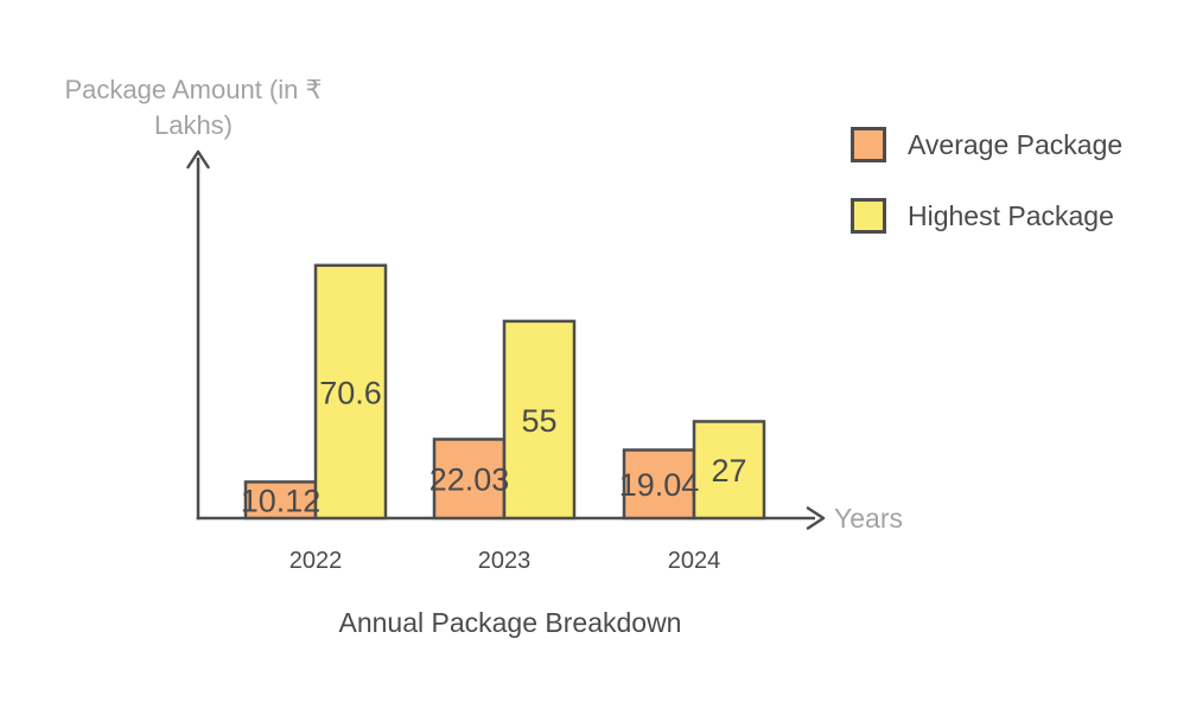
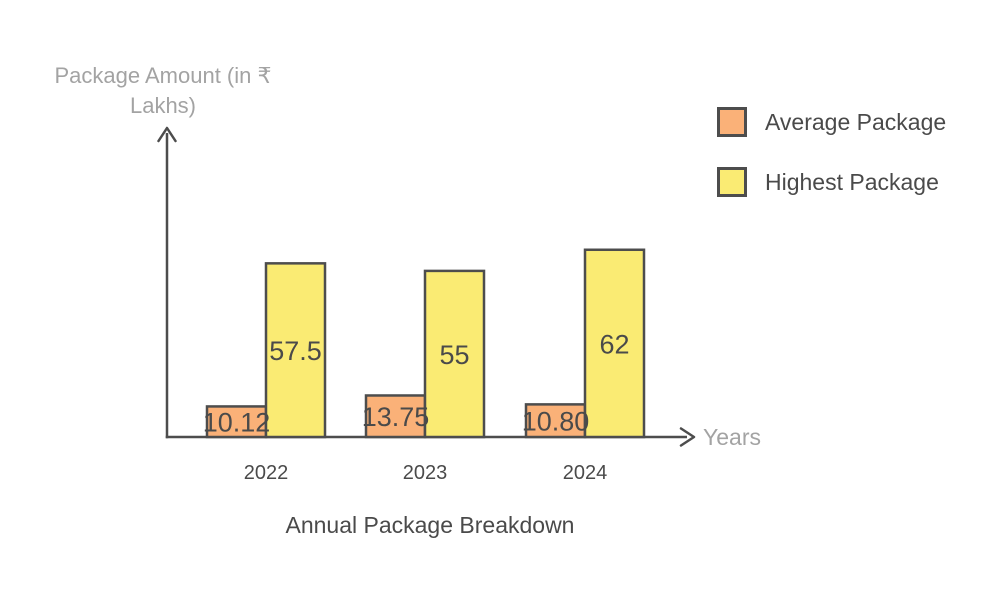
Highest Package/2022: 70.6 -> 57.5
Average Package/2023: 22.03 -> 13.75
Average Package/2024: 19.04 -> 10.80
Highest Package/2024: 27 -> 62
